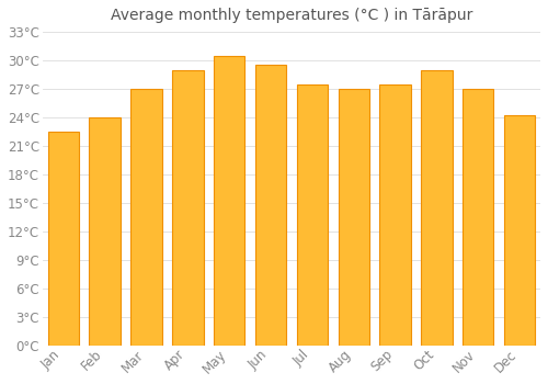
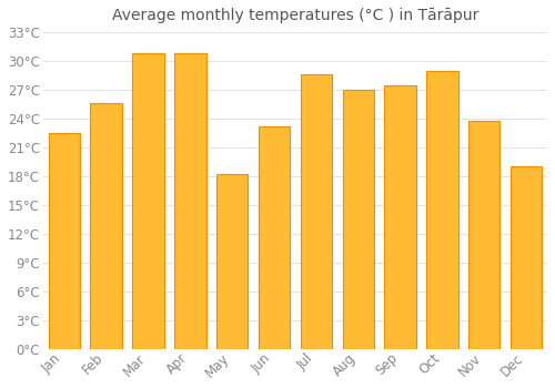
Feb: 24.0°C -> 25.6°C
Mar: 27.0°C -> 30.8°C
Apr: 29.0°C -> 30.8°C
May: 30.5°C -> 18.2°C
Jun: 29.5°C -> 23.2°C
Jul: 27.5°C -> 28.6°C
Nov: 27.0°C -> 23.8°C
Dec: 24.2°C -> 19.0°C
